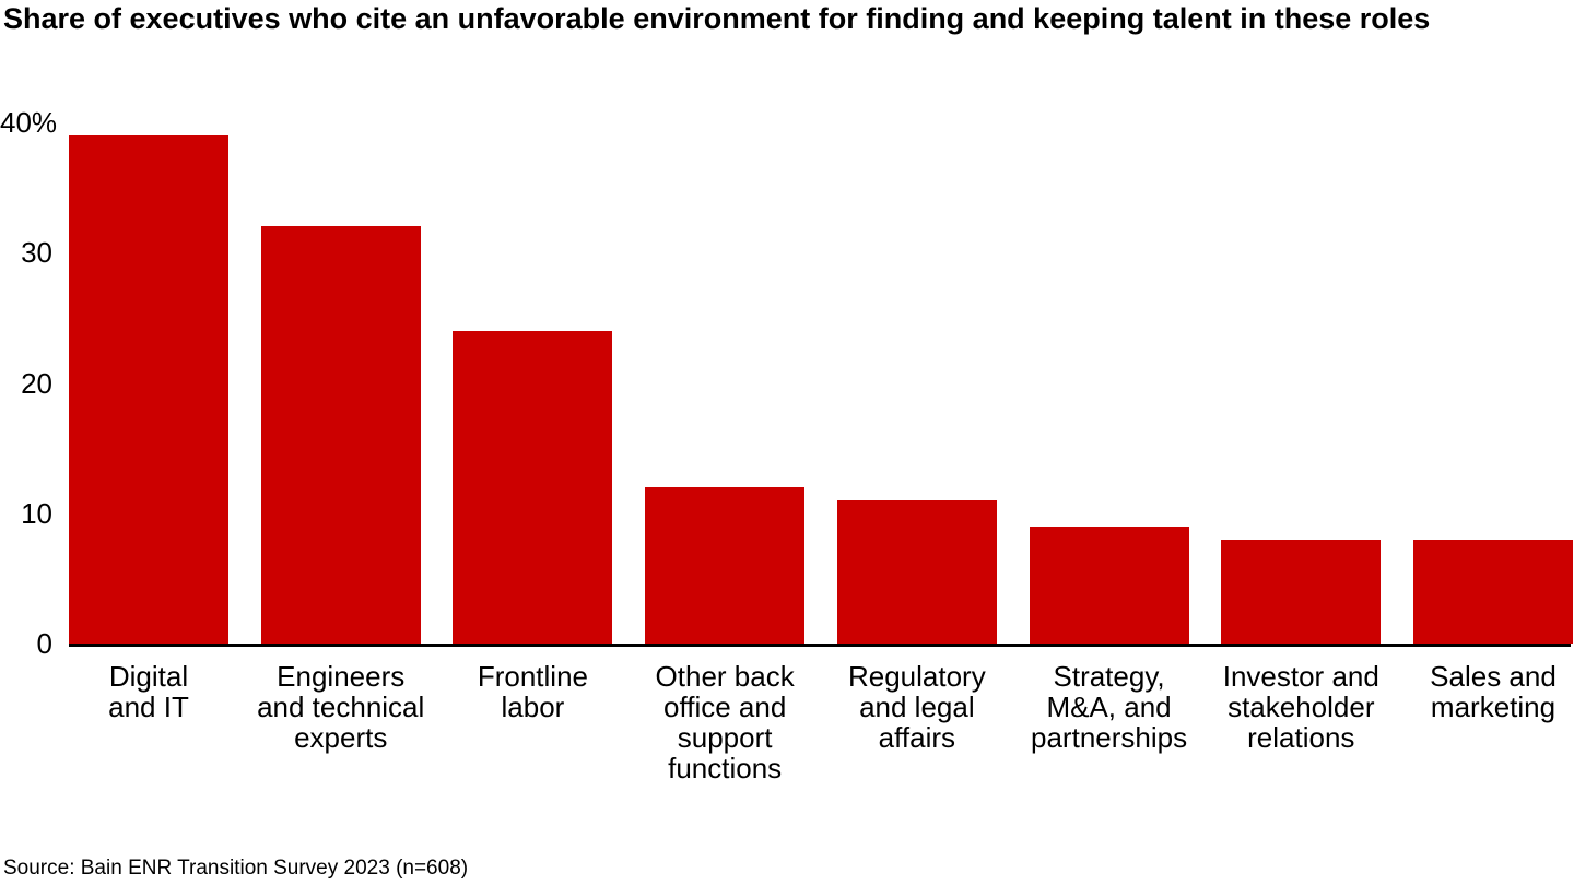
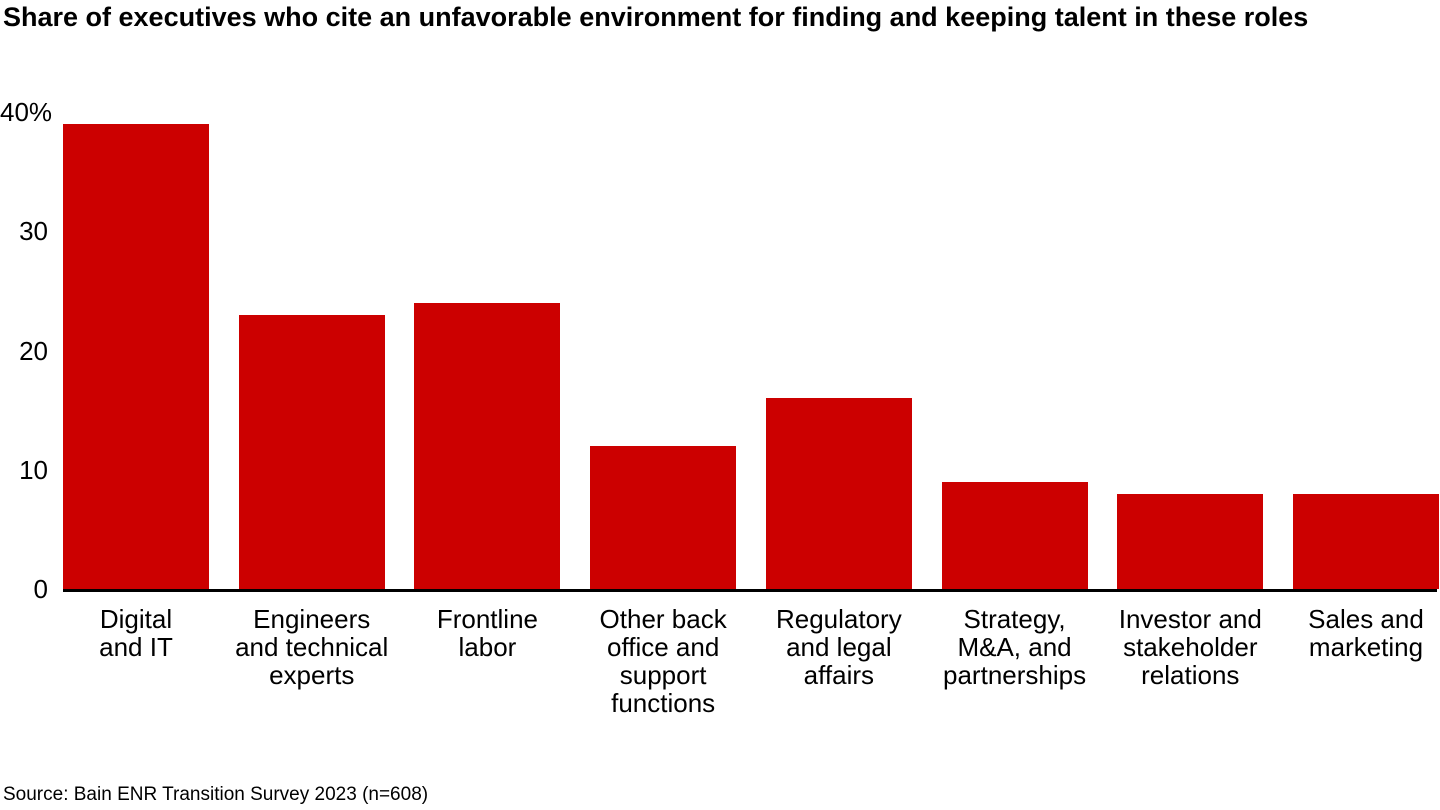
Engineers and technical experts: 32 -> 23
Regulatory and legal affairs: 11 -> 16
